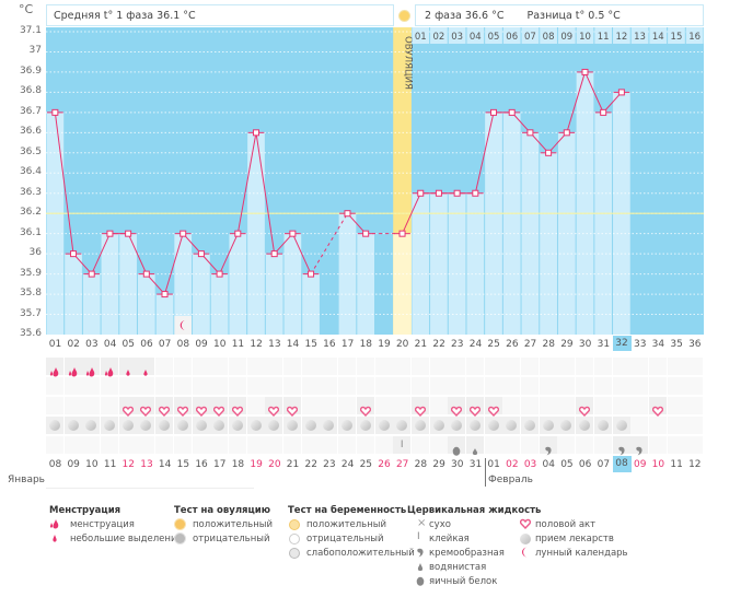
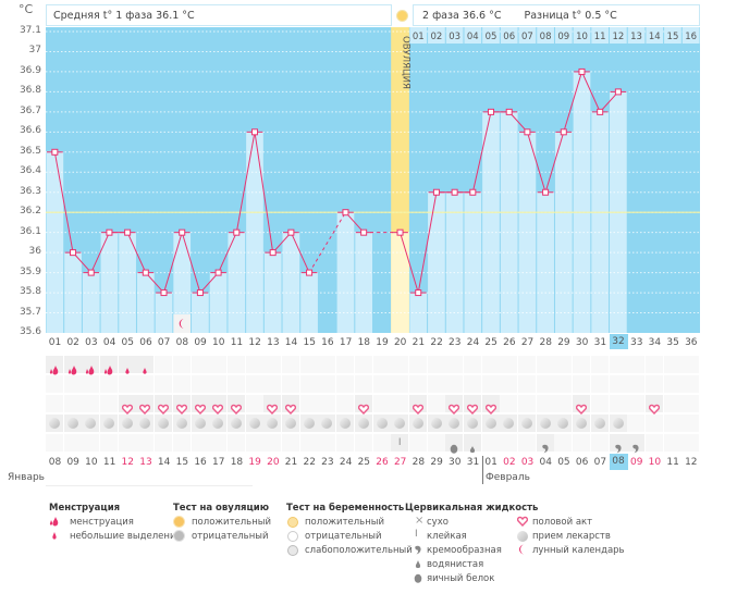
01: 36.7 -> 36.5
09: 36.0 -> 35.8
21: 36.3 -> 35.8
28: 36.5 -> 36.3
